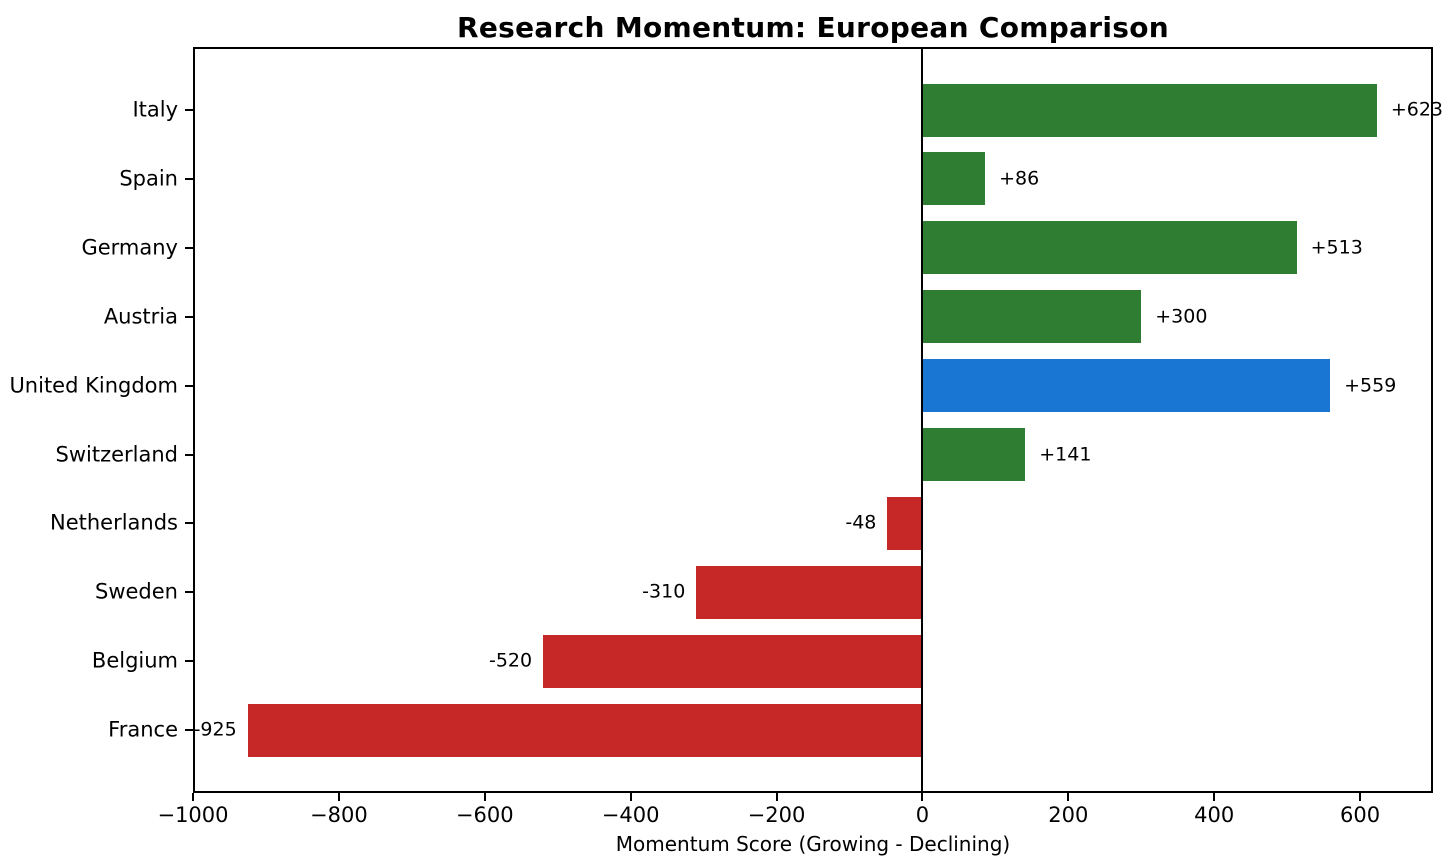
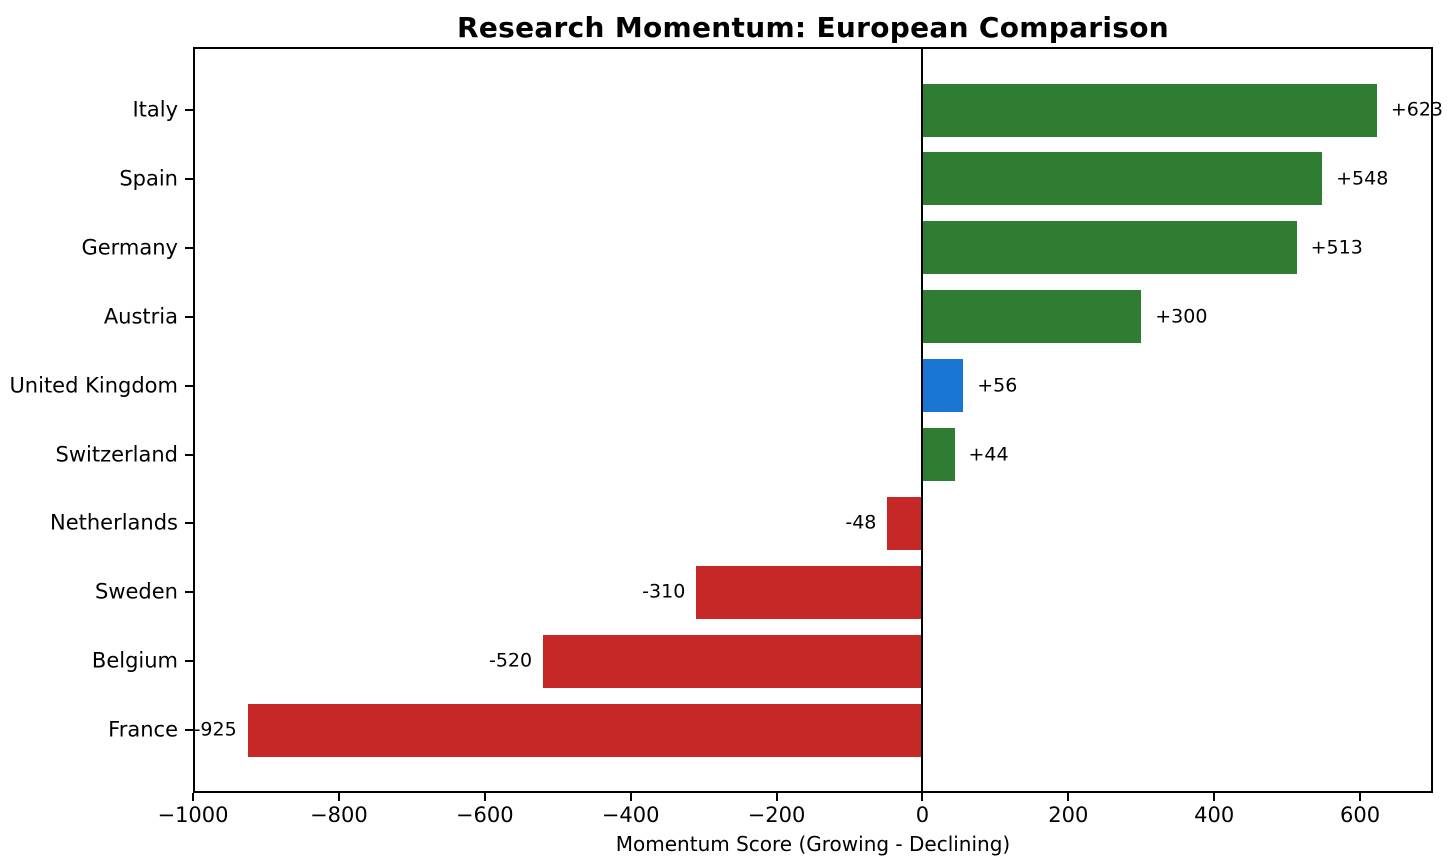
Spain: +86 -> +548
United Kingdom: +559 -> +56
Switzerland: +141 -> +44
